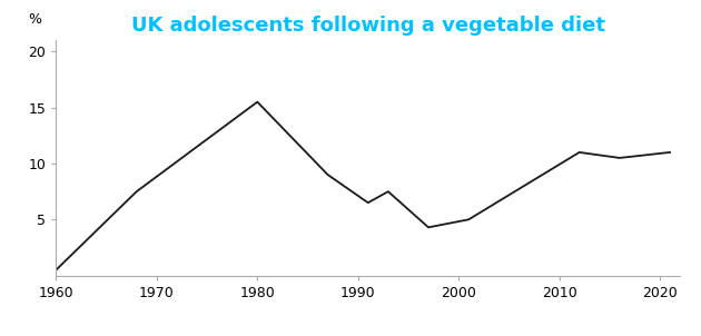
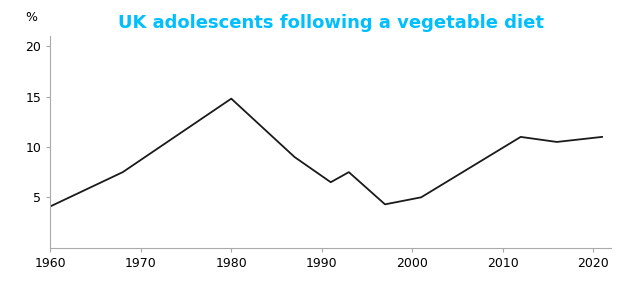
1960: 0.5 -> 4.1
1980: 15.5 -> 14.8
